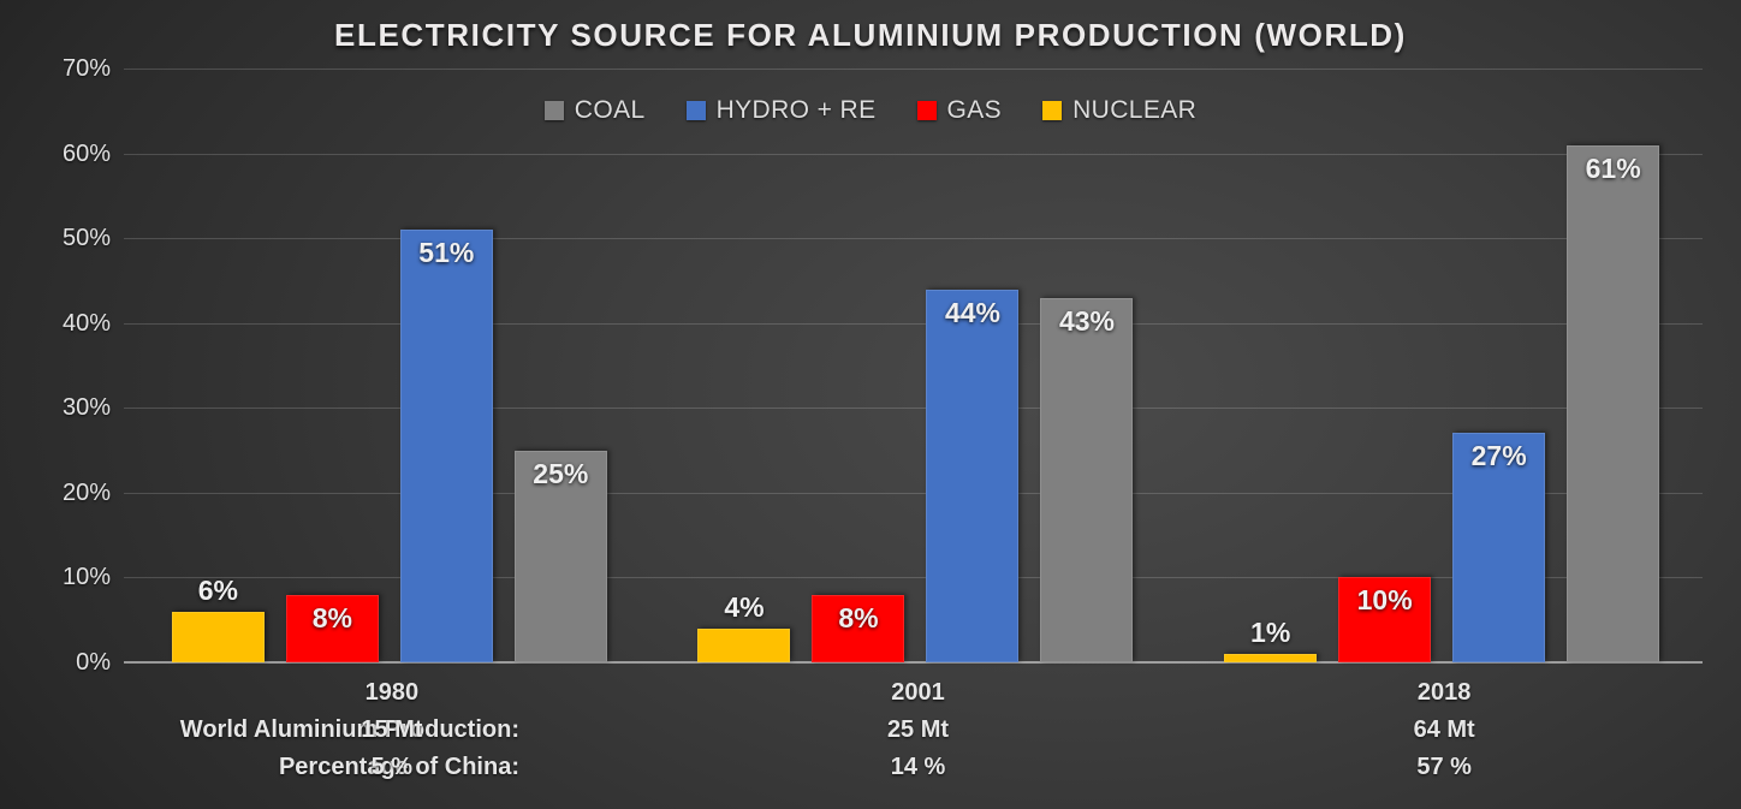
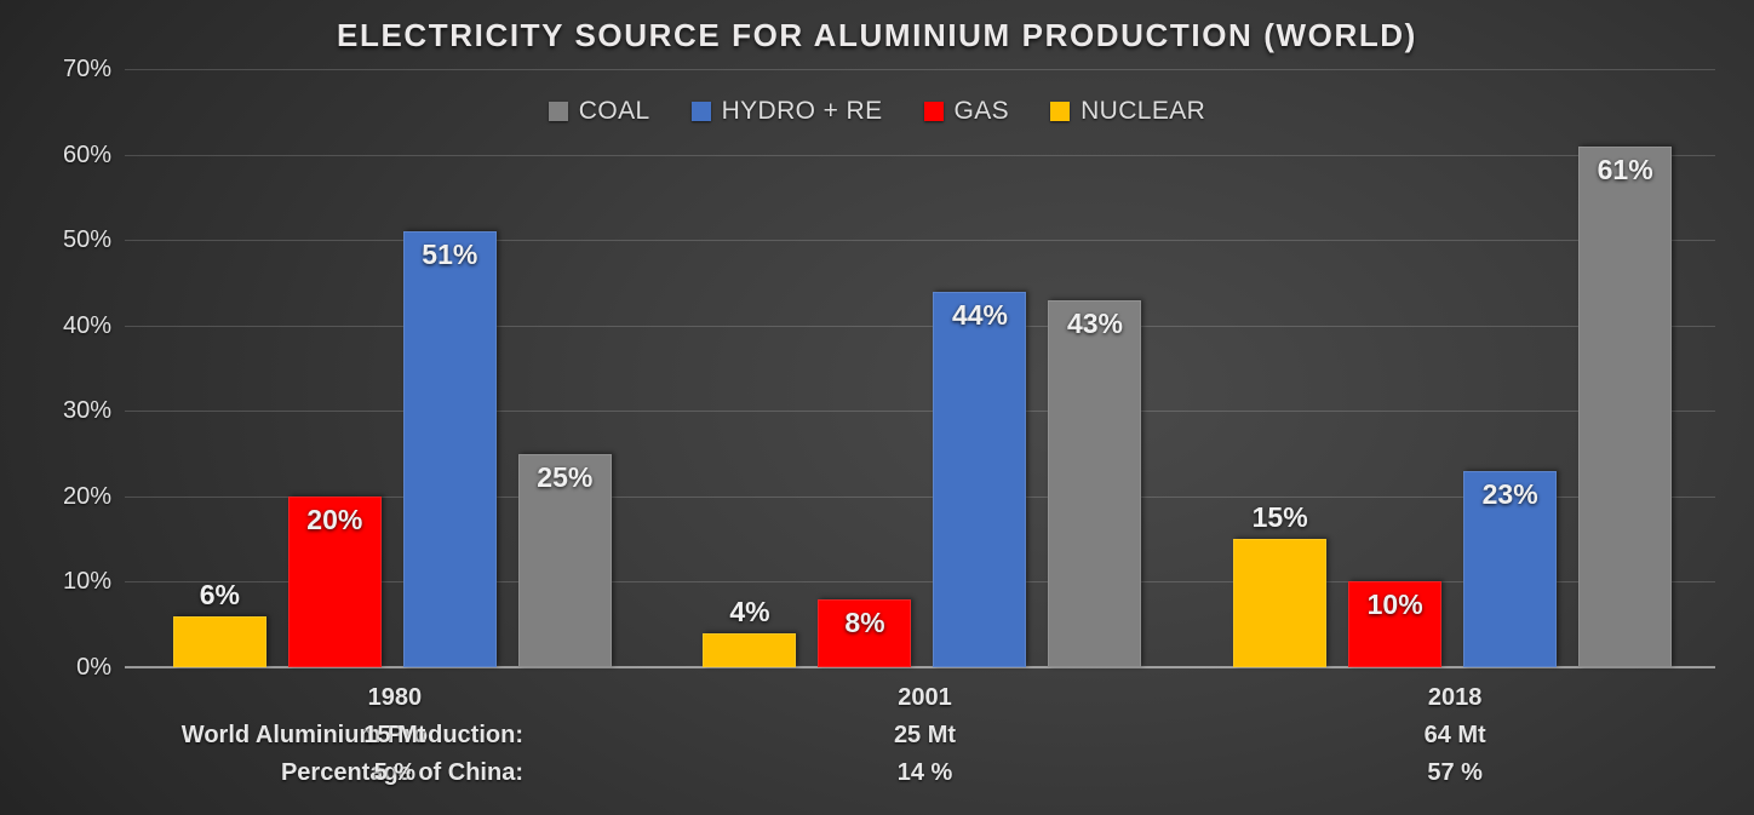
GAS/1980: 8% -> 20%
HYDRO + RE/2018: 27% -> 23%
NUCLEAR/2018: 1% -> 15%
